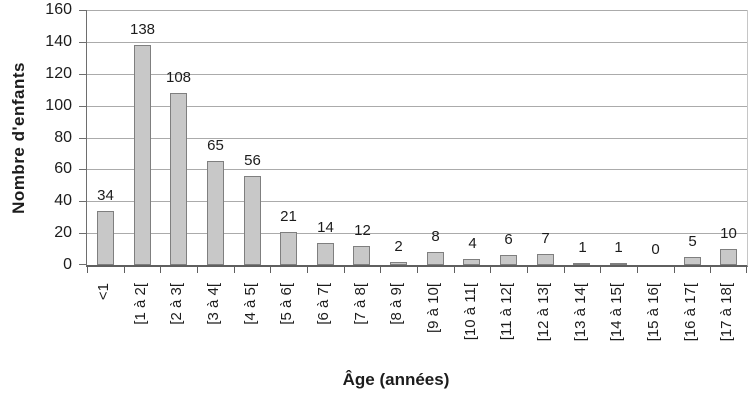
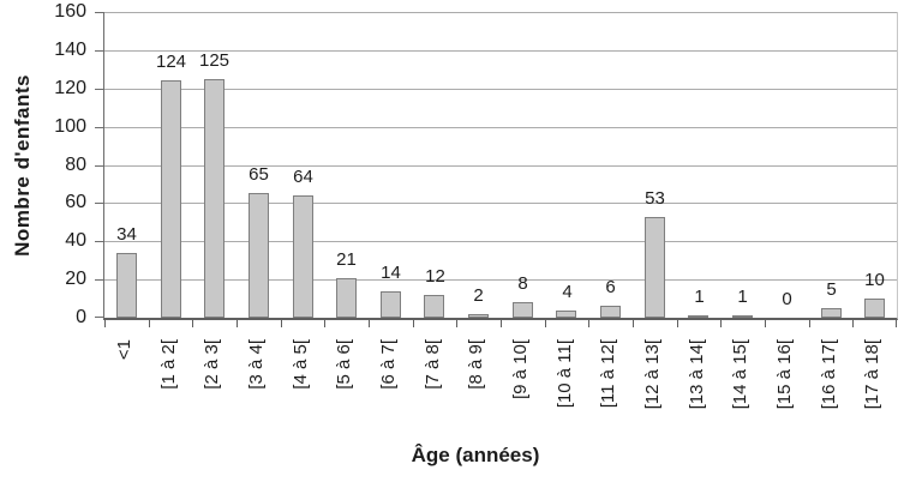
[1 à 2[: 138 -> 124
[2 à 3[: 108 -> 125
[4 à 5[: 56 -> 64
[12 à 13[: 7 -> 53
